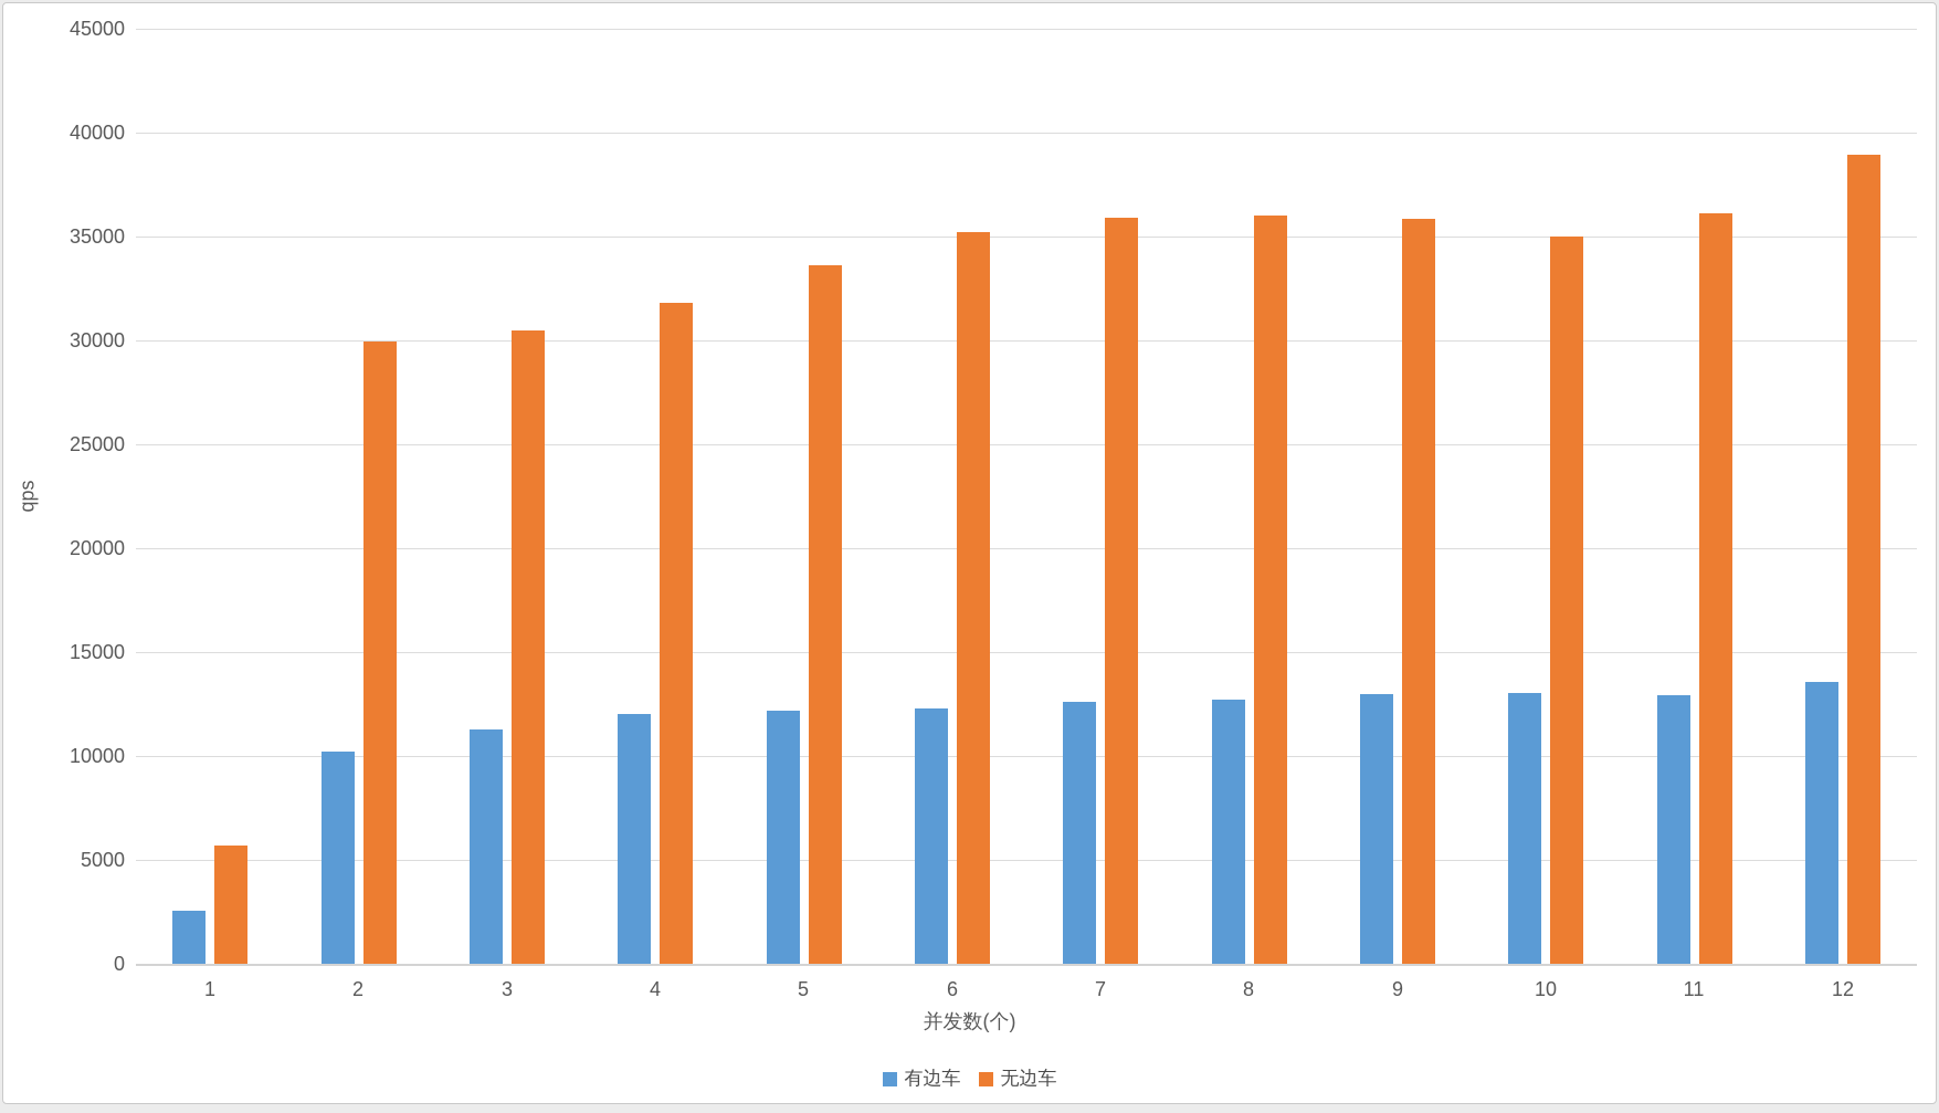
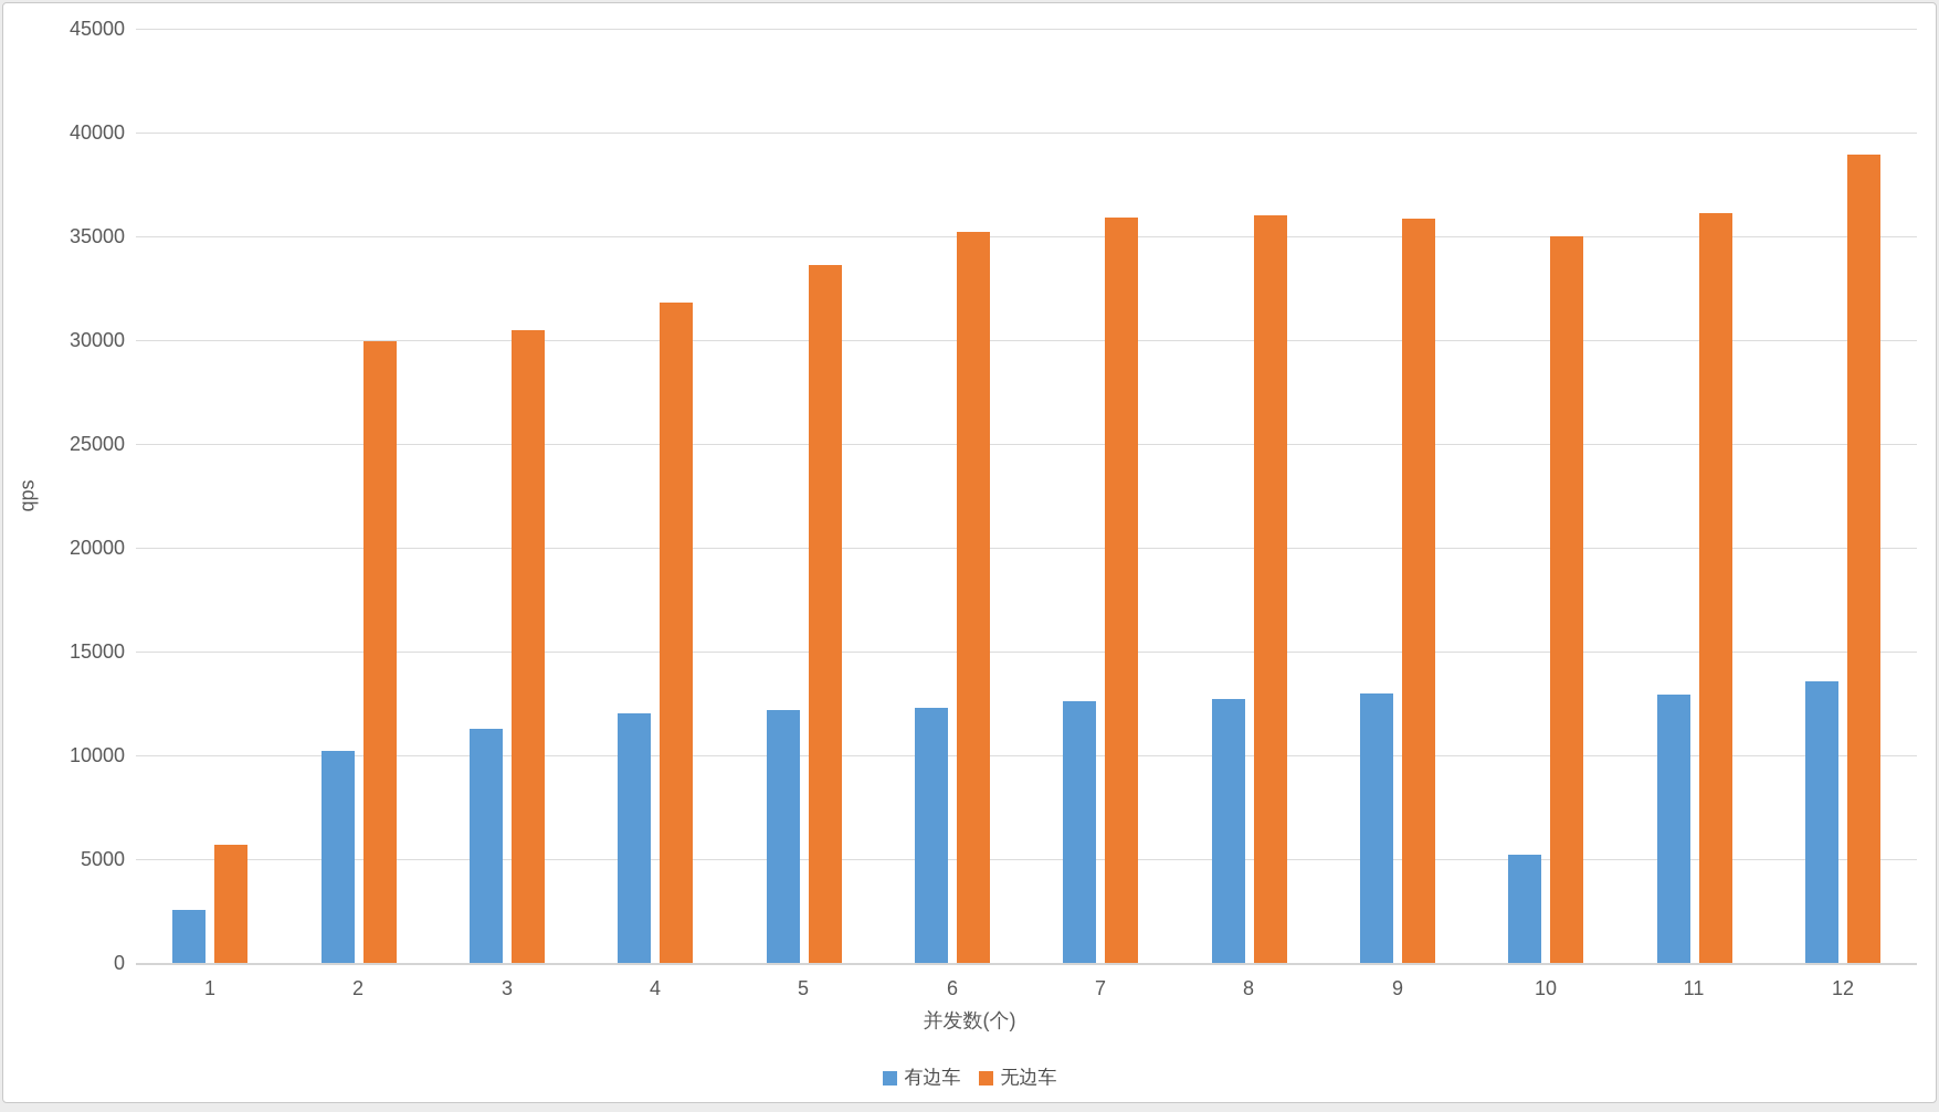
有边车/10: 13000 -> 5200
